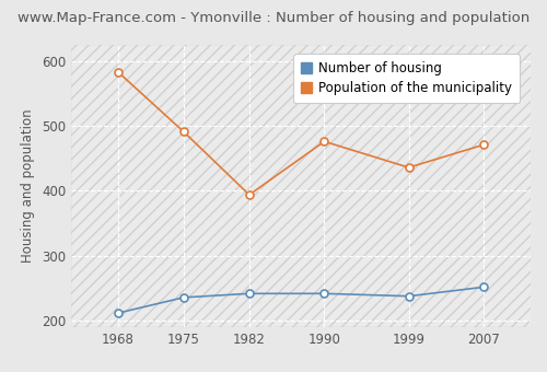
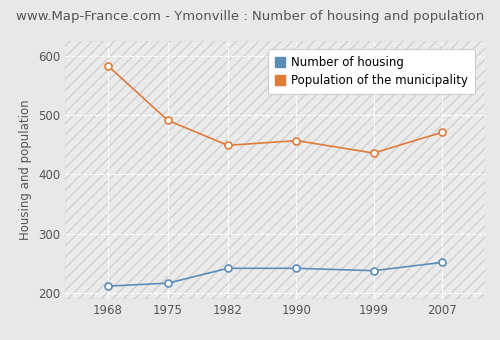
Number of housing/1975: 236 -> 217
Population of the municipality/1982: 394 -> 449
Population of the municipality/1990: 476 -> 457
